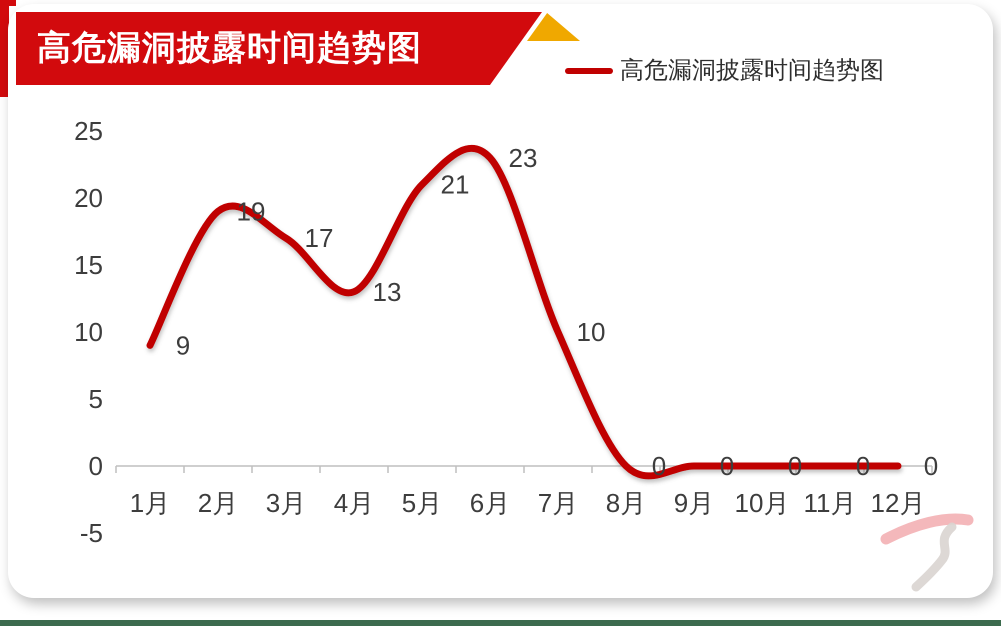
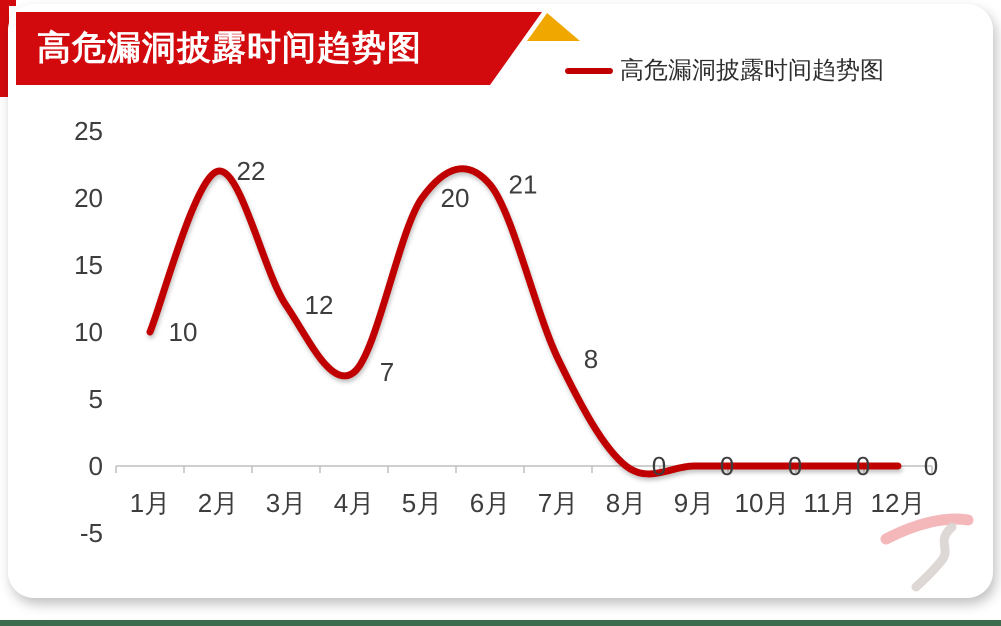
1月: 9 -> 10
2月: 19 -> 22
3月: 17 -> 12
4月: 13 -> 7
5月: 21 -> 20
6月: 23 -> 21
7月: 10 -> 8
